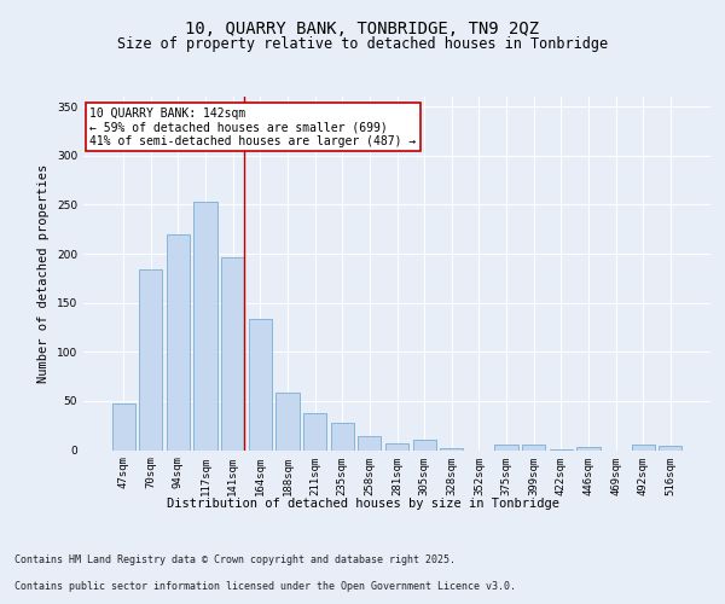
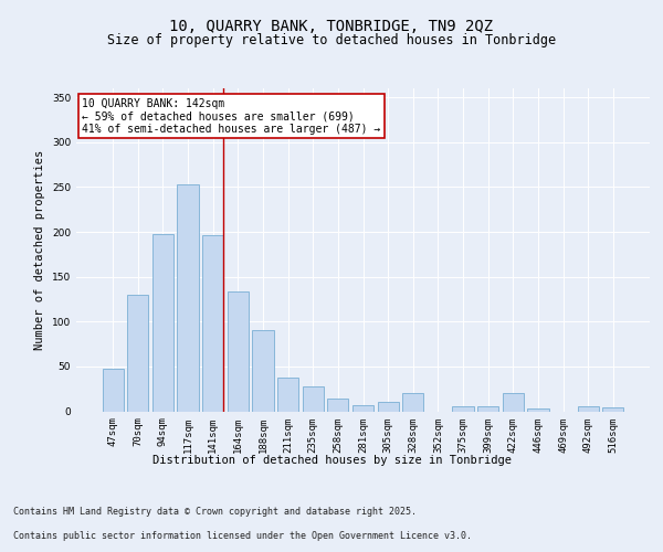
70sqm: 184 -> 130
94sqm: 220 -> 198
188sqm: 58 -> 90
328sqm: 2 -> 20
422sqm: 1 -> 20
